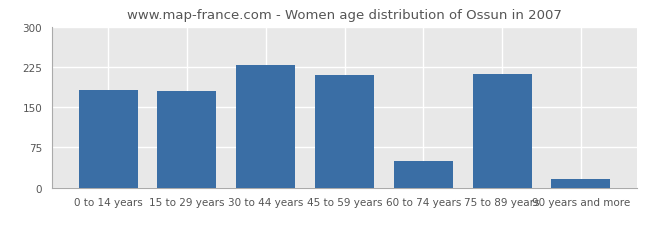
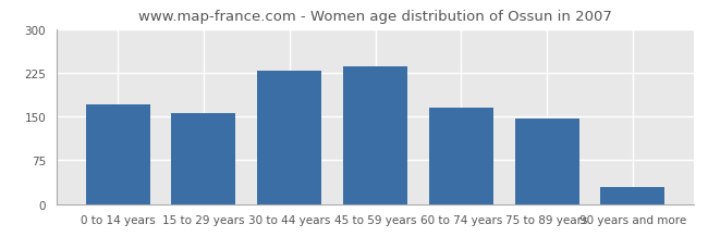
0 to 14 years: 182 -> 170
15 to 29 years: 180 -> 155
45 to 59 years: 210 -> 235
60 to 74 years: 50 -> 165
75 to 89 years: 212 -> 147
90 years and more: 16 -> 30
